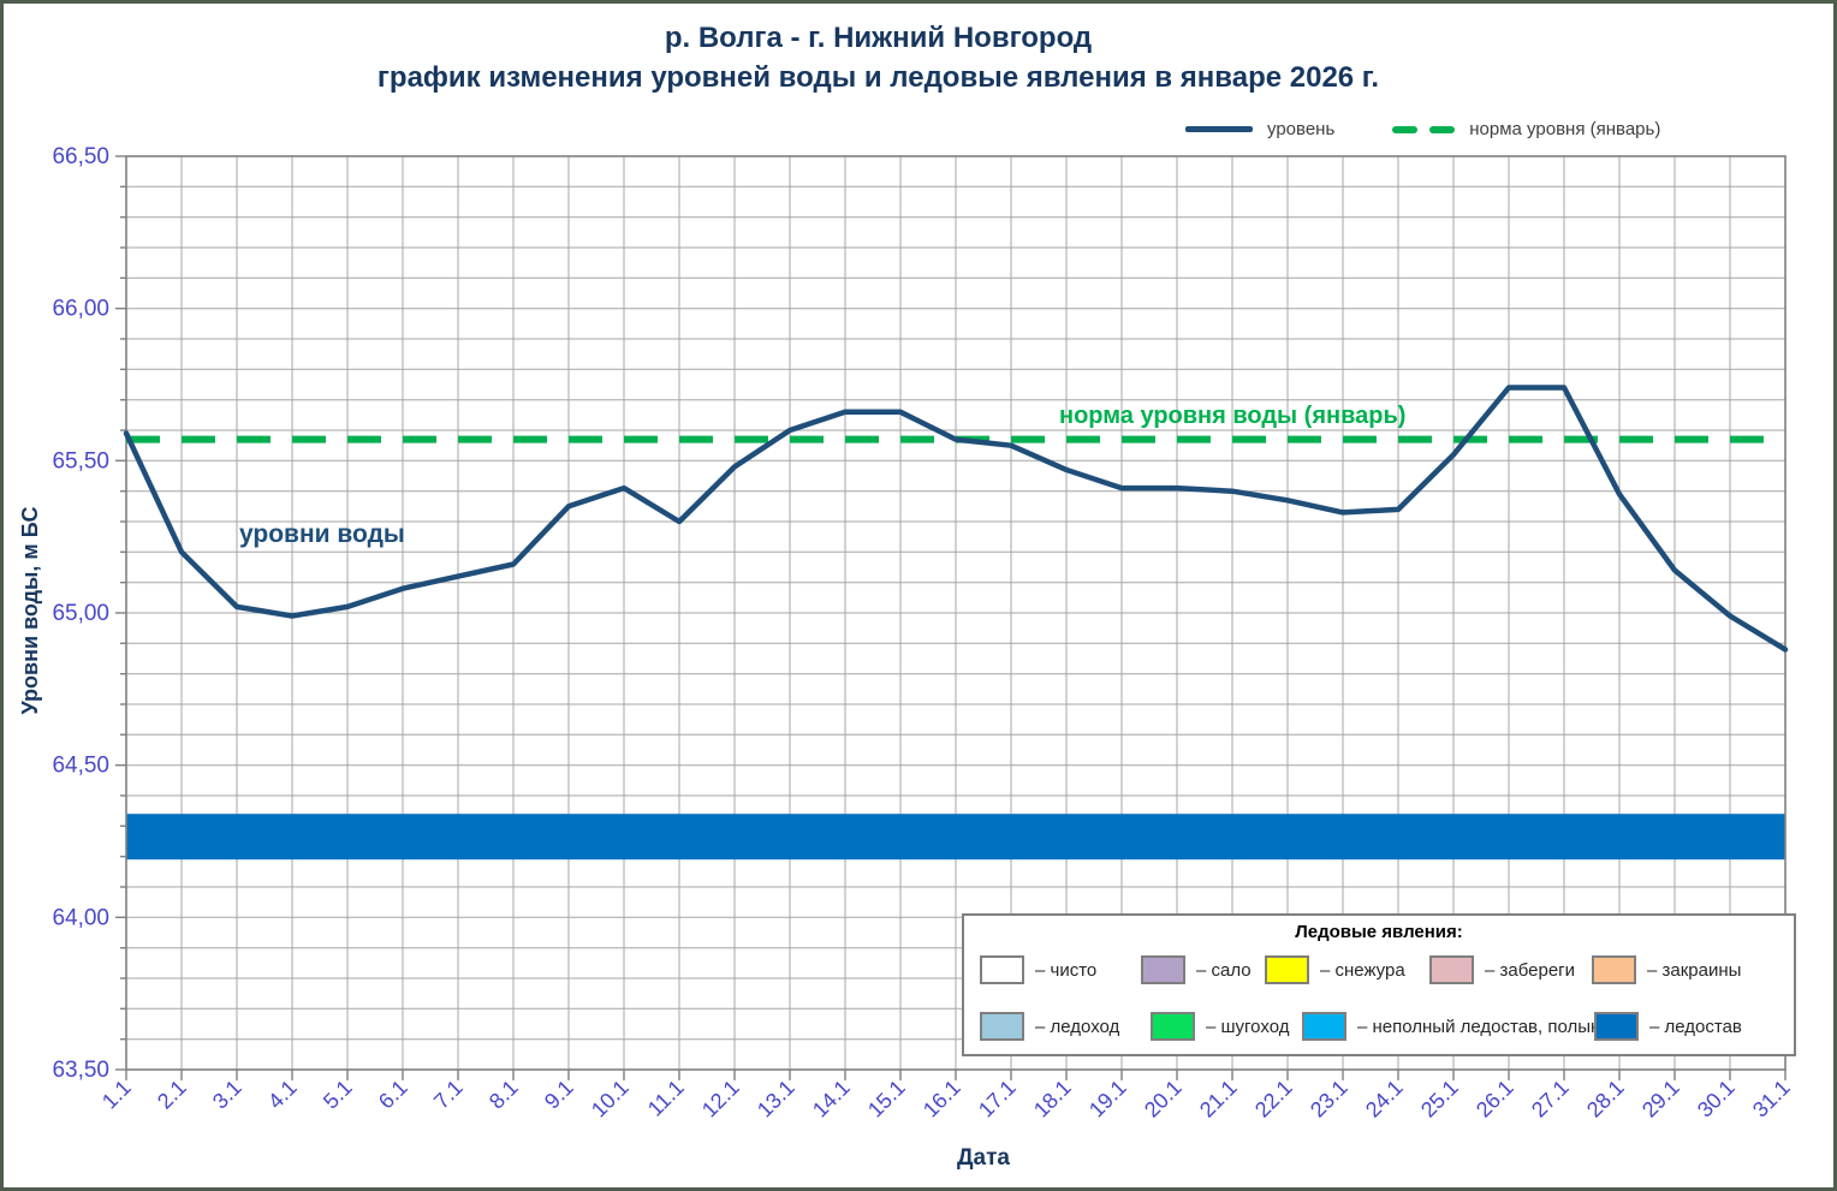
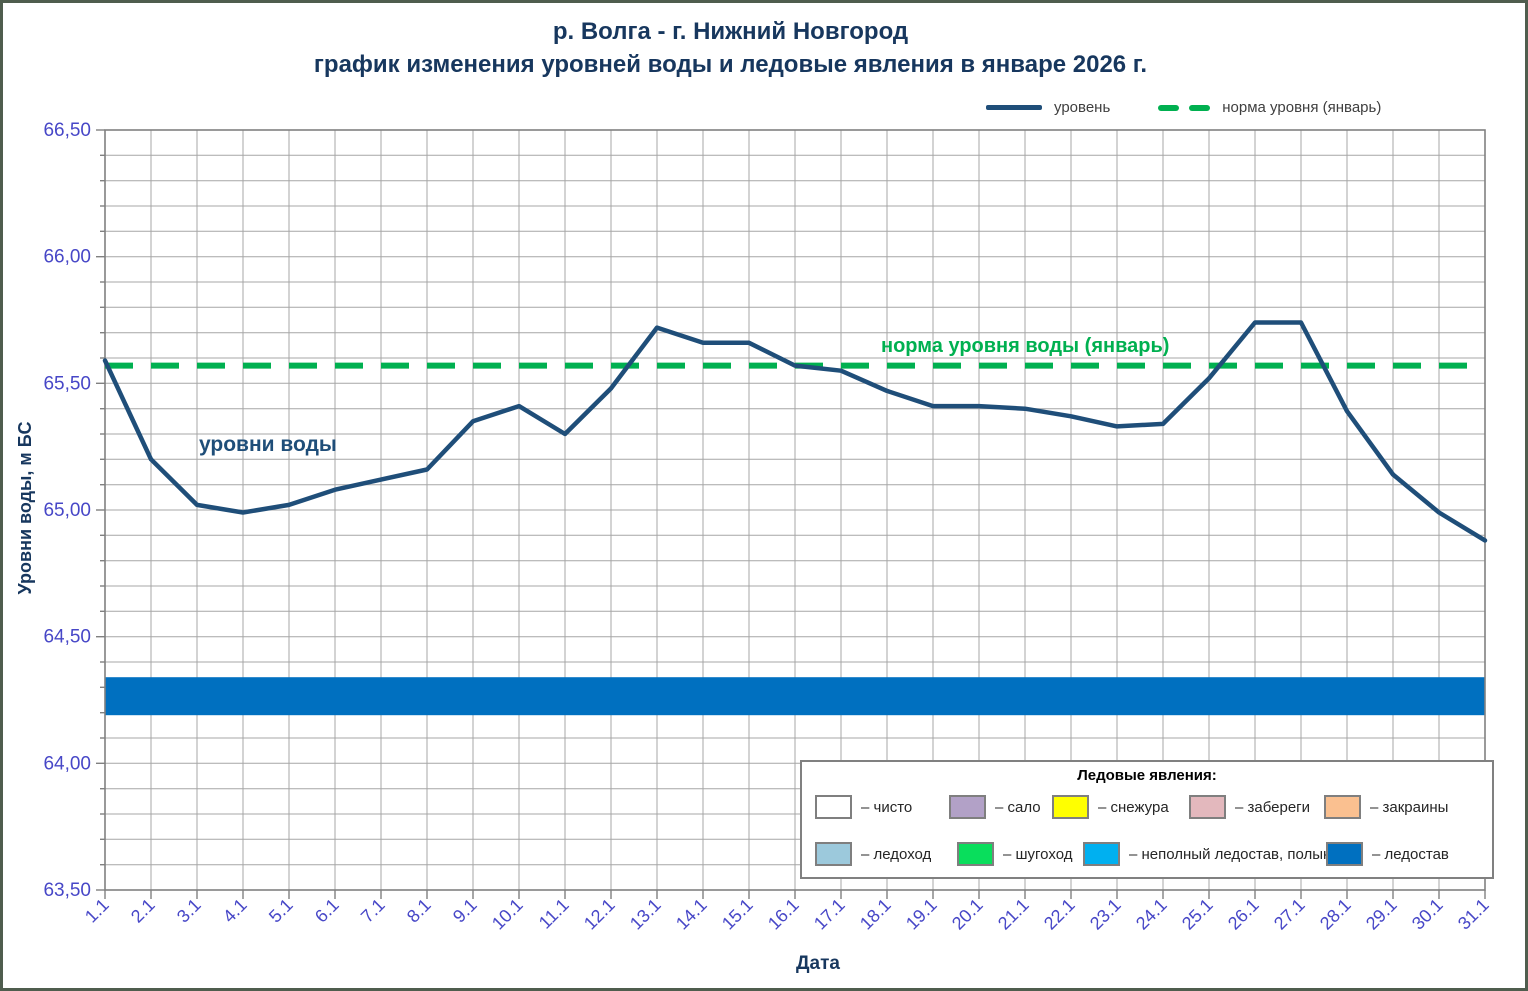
13.1: 65,60 -> 65,72
